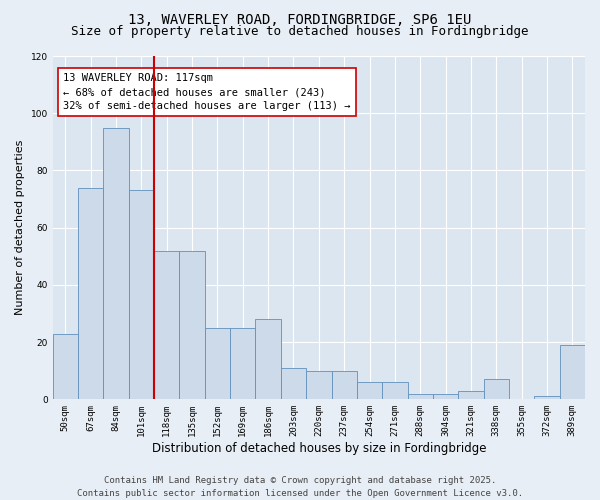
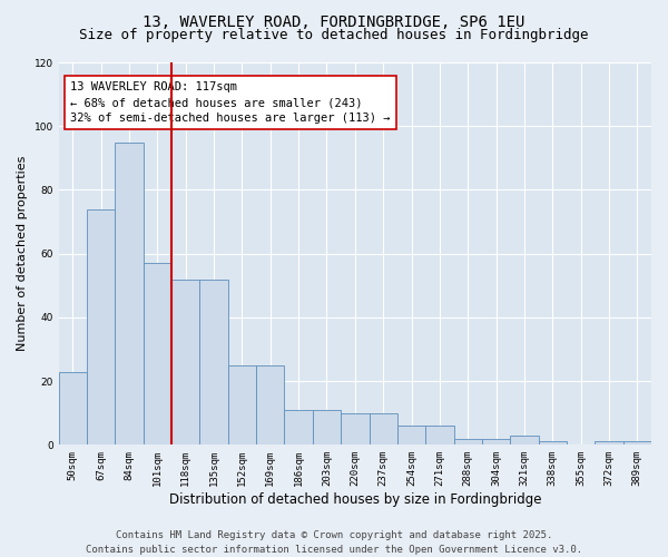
101sqm: 73 -> 57
186sqm: 28 -> 11
338sqm: 7 -> 1
389sqm: 19 -> 1
